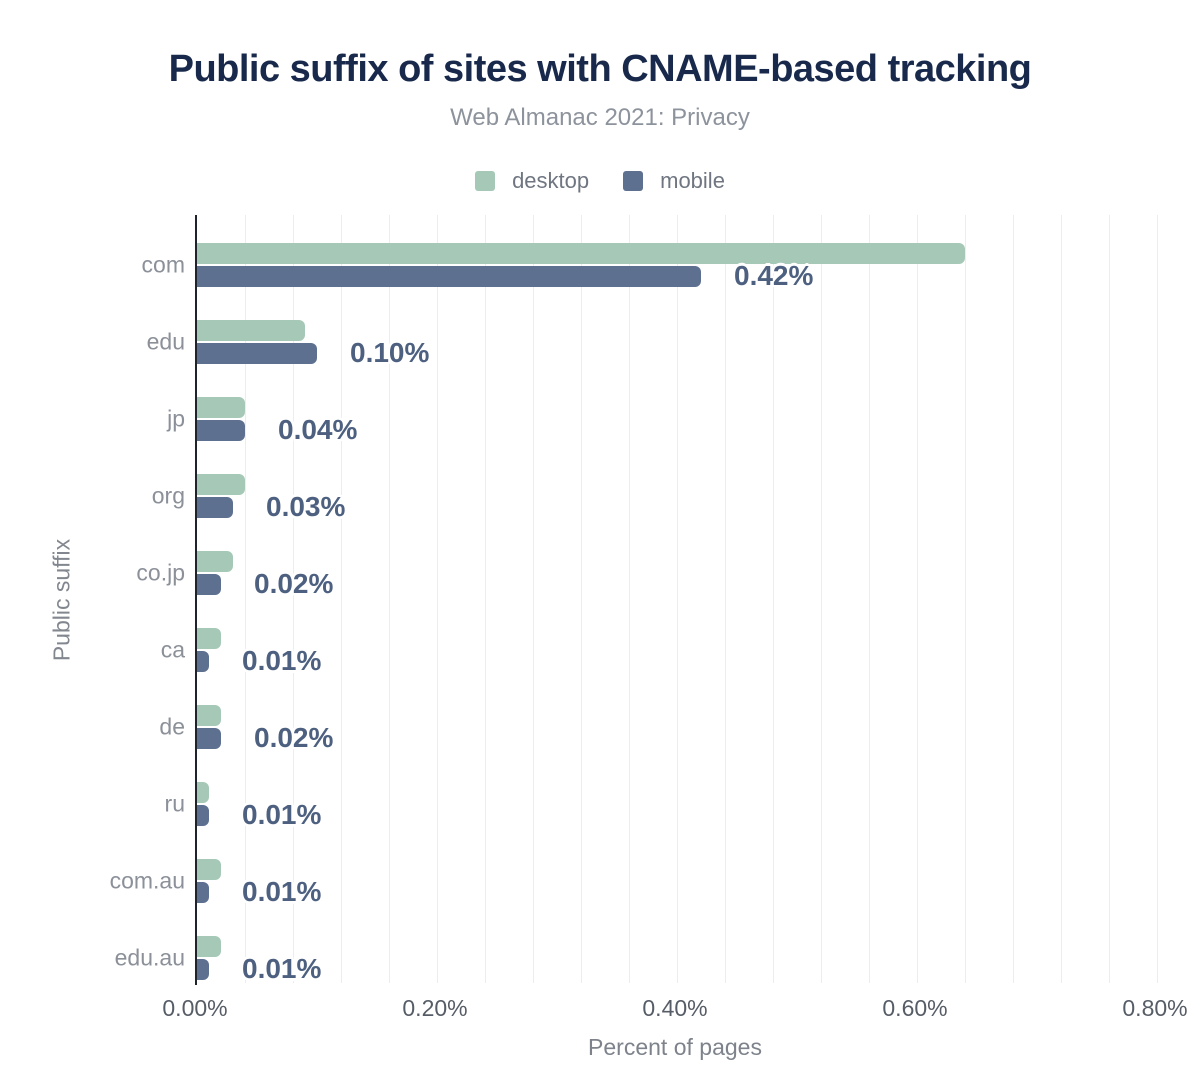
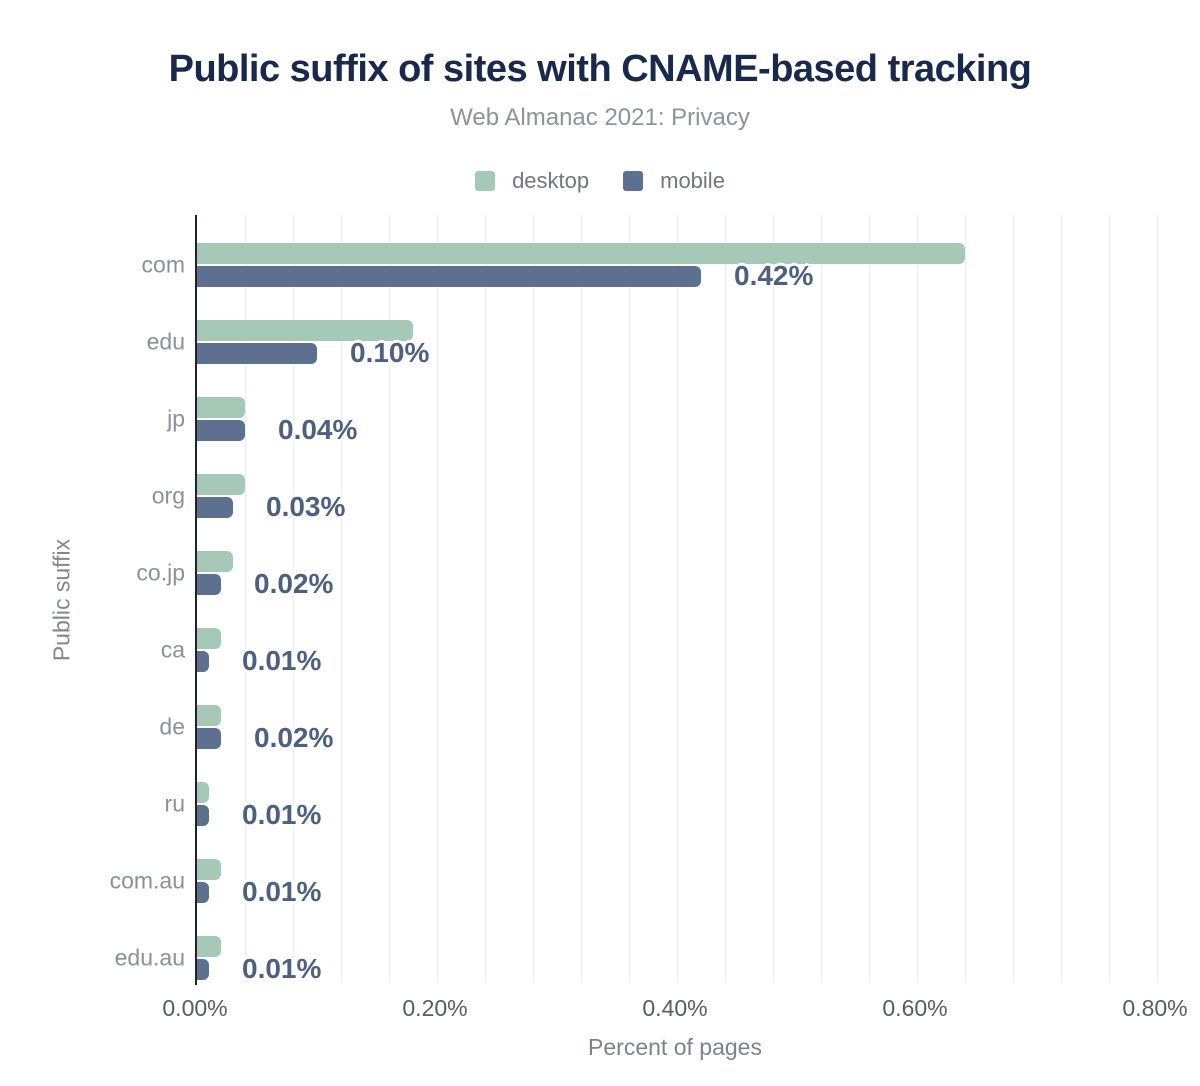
desktop/edu: 0.09% -> 0.18%
